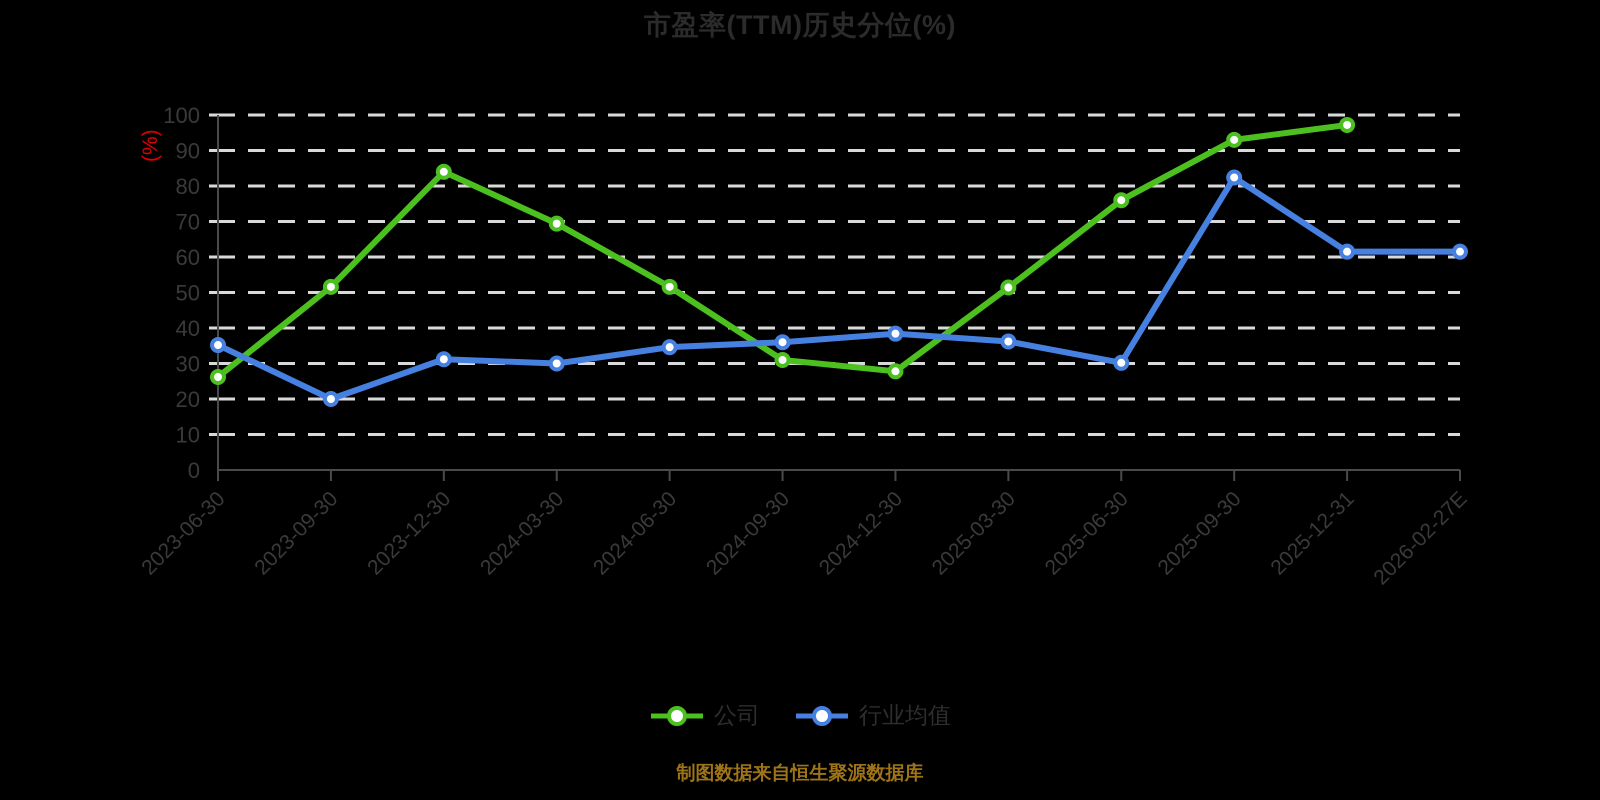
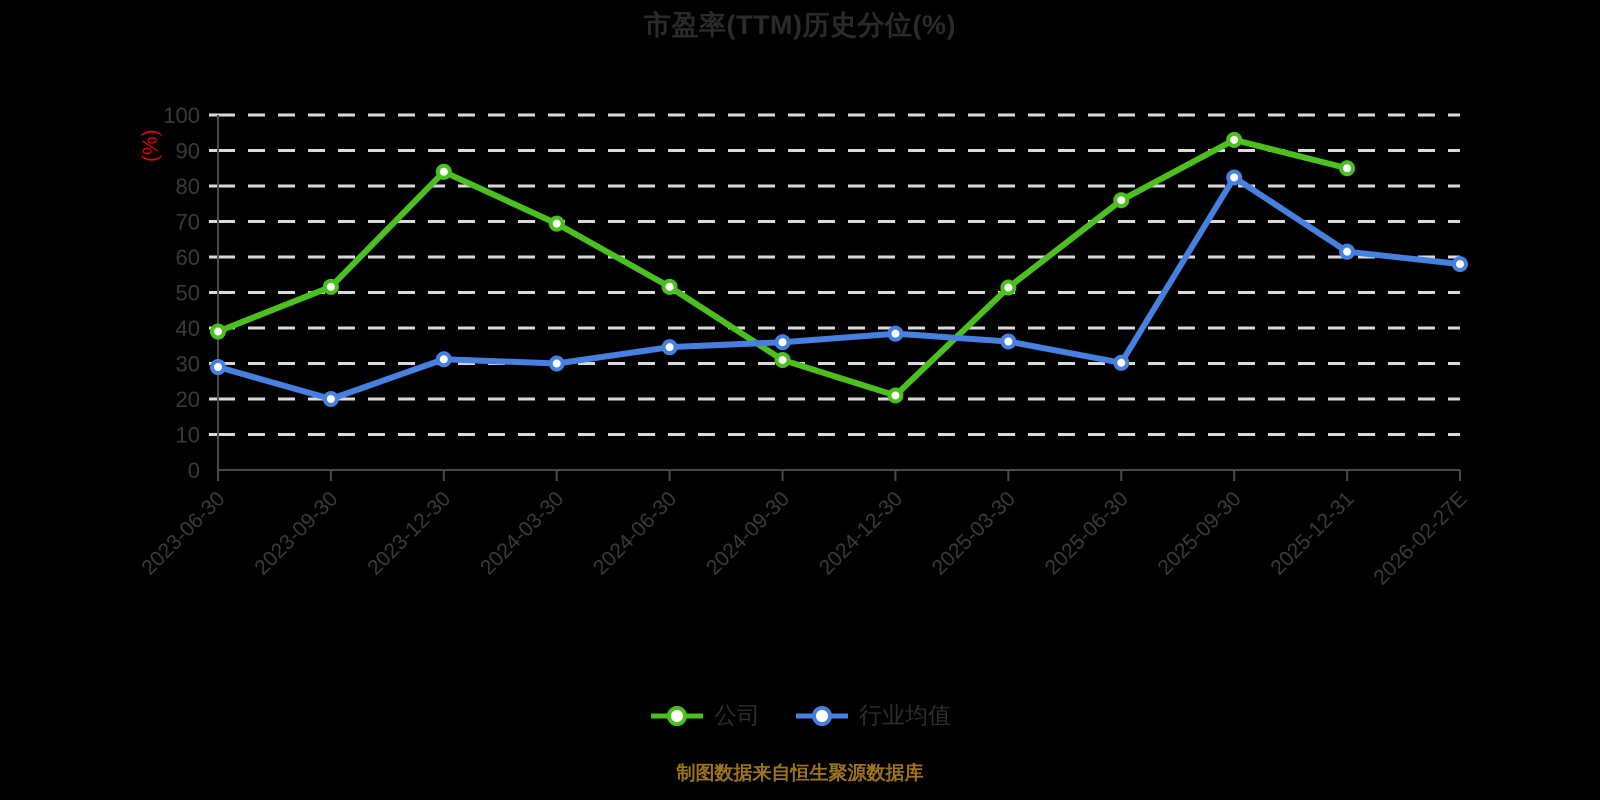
公司/2023-06-30: 26 -> 39
行业均值/2023-06-30: 35 -> 29
公司/2024-12-30: 28 -> 21
公司/2025-12-31: 97 -> 85
行业均值/2026-02-27E: 62 -> 58
